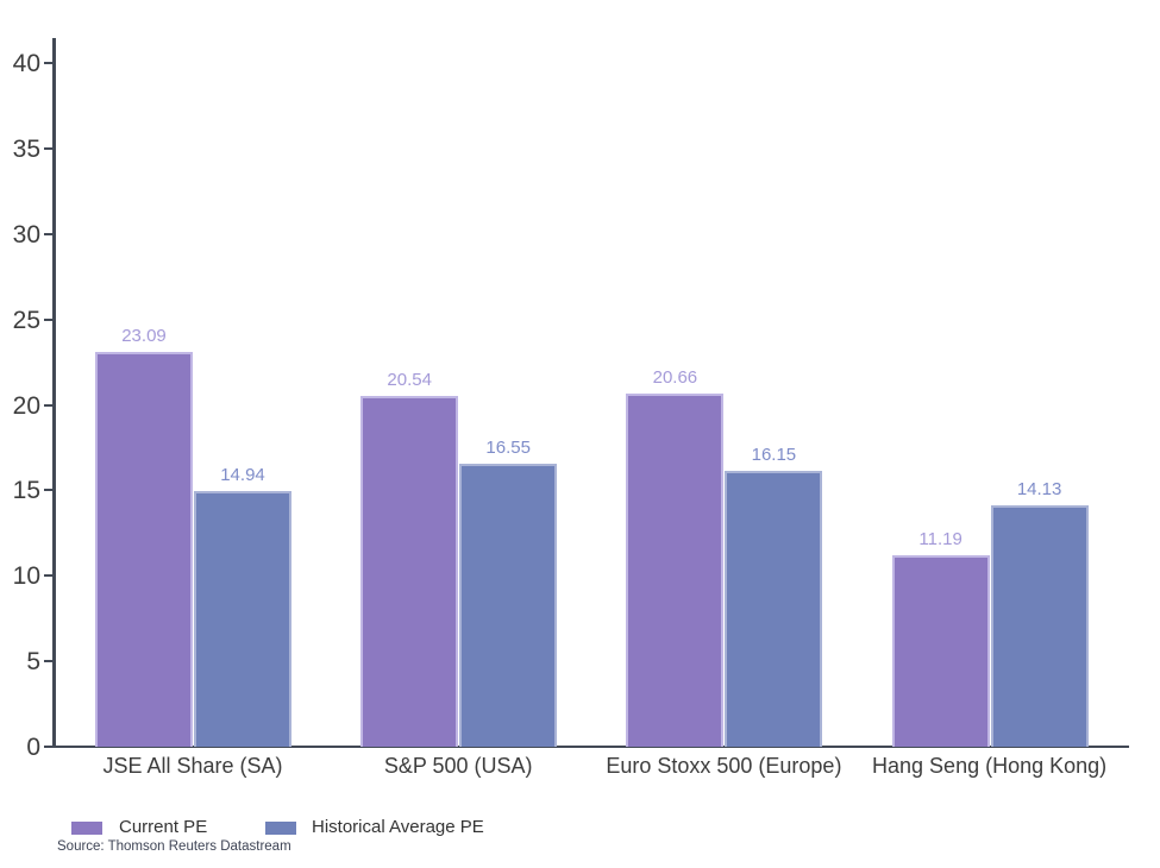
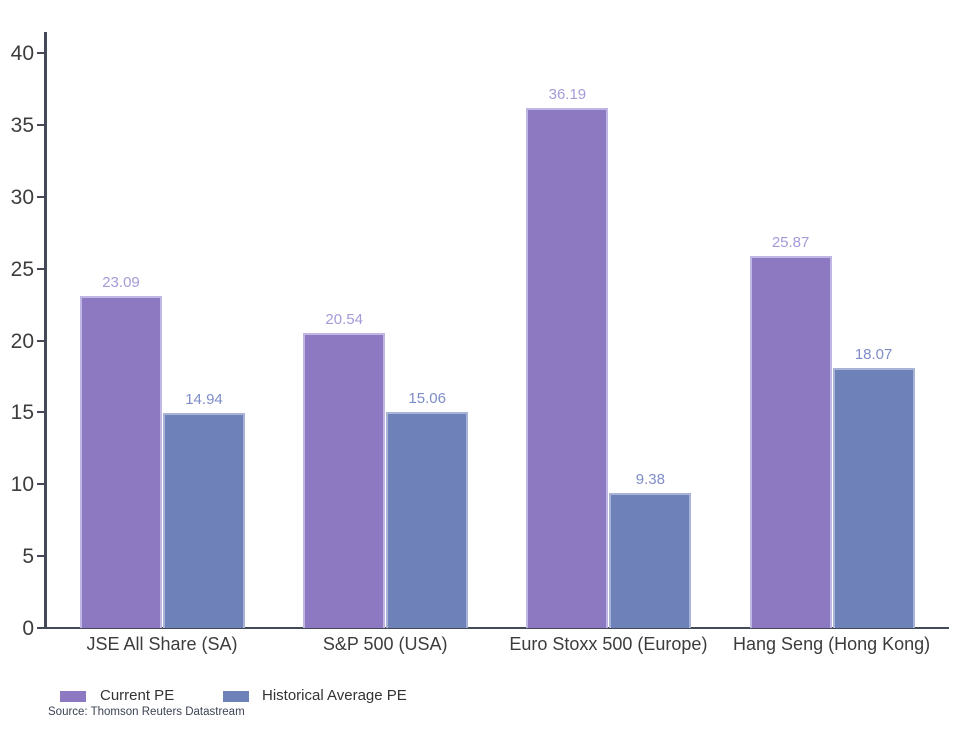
Historical Average PE/S&P 500 (USA): 16.55 -> 15.06
Current PE/Euro Stoxx 500 (Europe): 20.66 -> 36.19
Historical Average PE/Euro Stoxx 500 (Europe): 16.15 -> 9.38
Current PE/Hang Seng (Hong Kong): 11.19 -> 25.87
Historical Average PE/Hang Seng (Hong Kong): 14.13 -> 18.07
